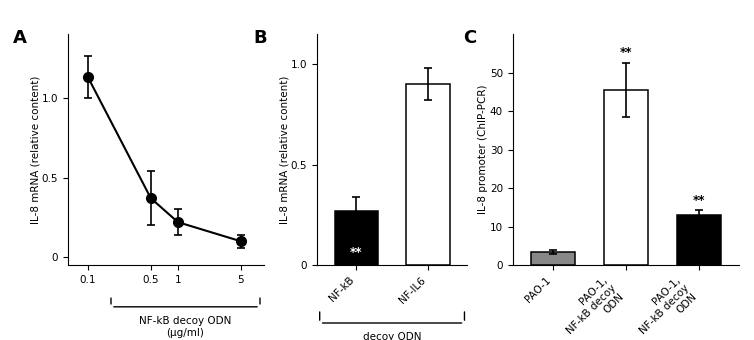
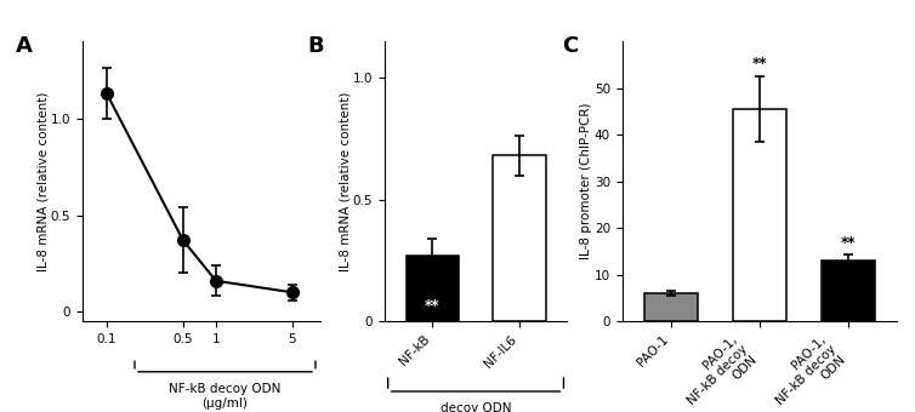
1: 0.22 -> 0.16
NF-IL6: 0.90 -> 0.68
PAO-1: 3.5 -> 6.0
